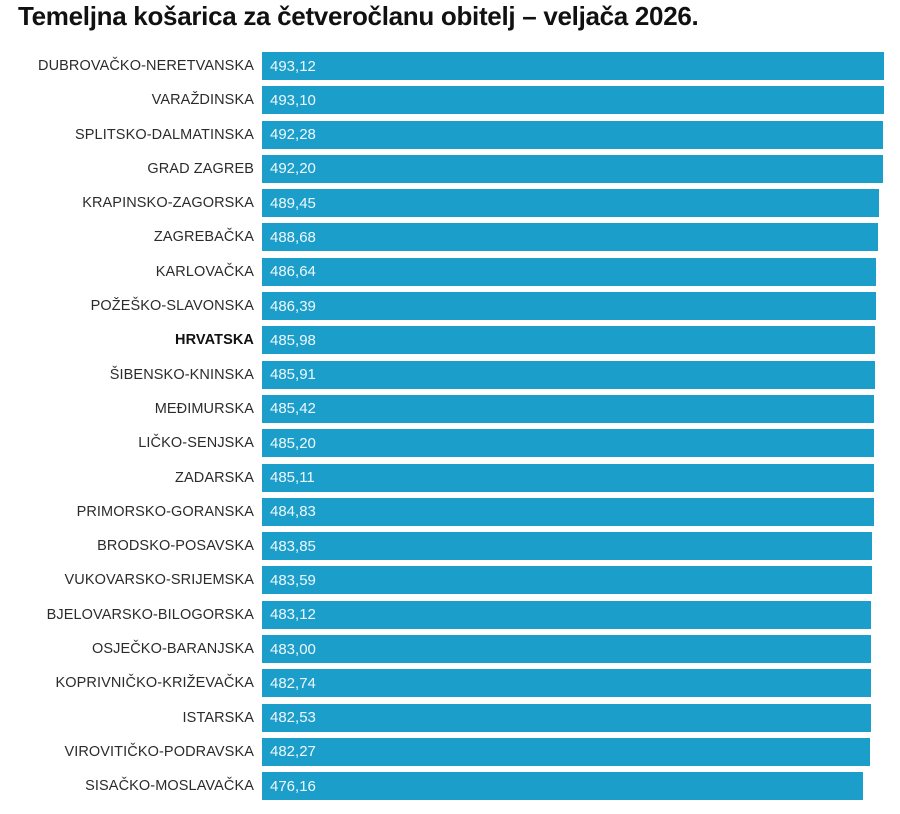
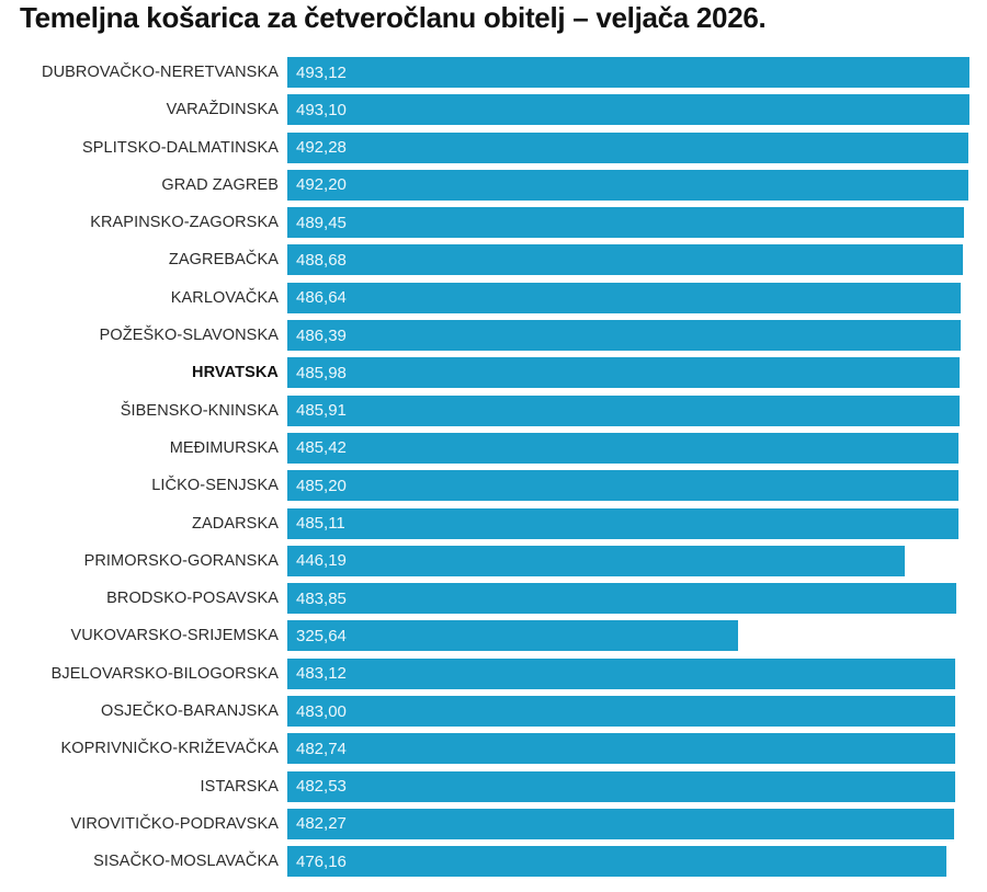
PRIMORSKO-GORANSKA: 484,83 -> 446,19
VUKOVARSKO-SRIJEMSKA: 483,59 -> 325,64
